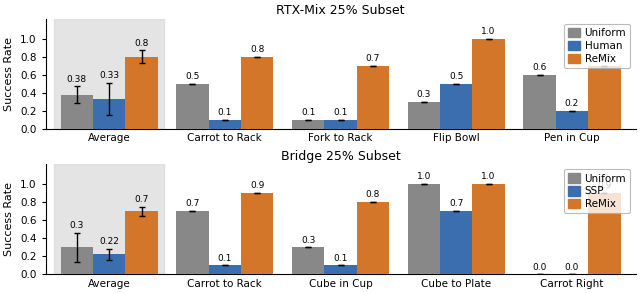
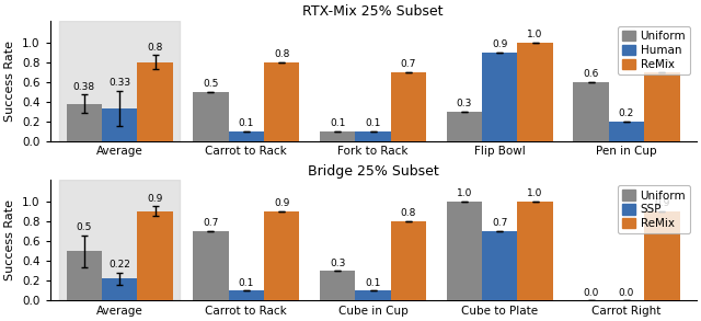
RTX-Mix 25% Subset/Human/Flip Bowl: 0.5 -> 0.9
Bridge 25% Subset/Uniform/Average: 0.3 -> 0.5
Bridge 25% Subset/ReMix/Average: 0.7 -> 0.9
